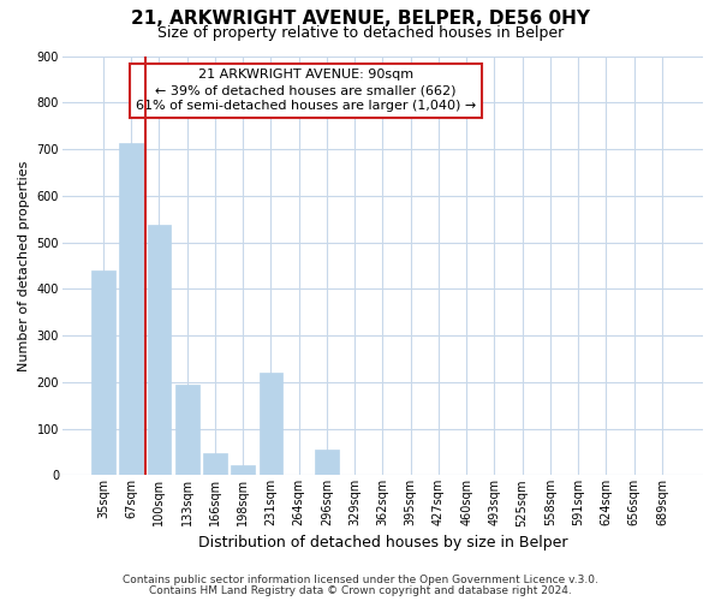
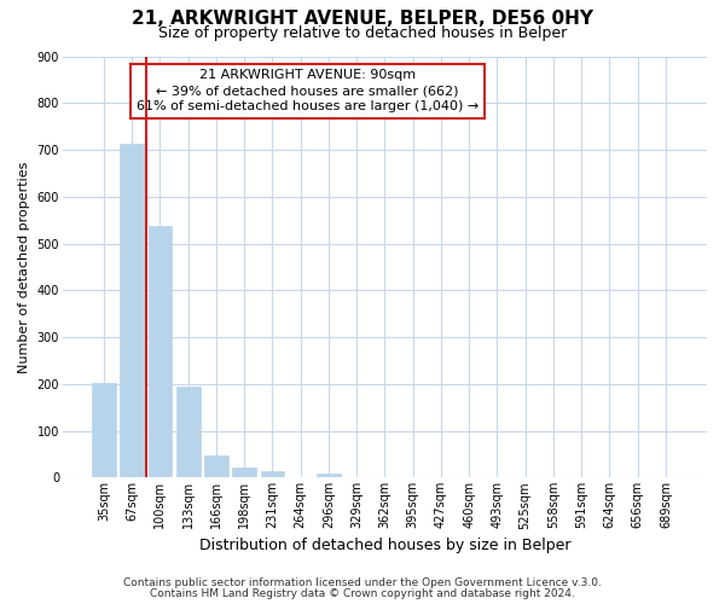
35sqm: 440 -> 202
231sqm: 220 -> 14
296sqm: 55 -> 8
